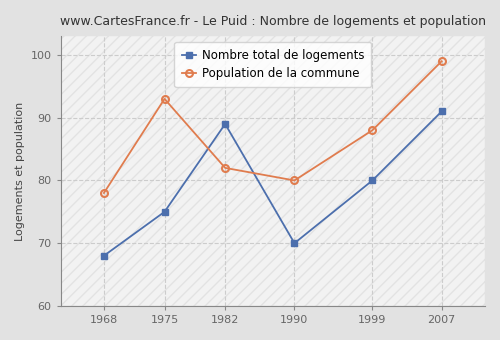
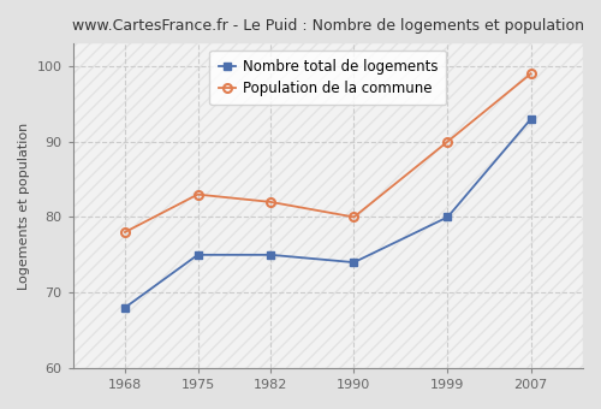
Population de la commune/1975: 93 -> 83
Nombre total de logements/1982: 89 -> 75
Nombre total de logements/1990: 70 -> 74
Population de la commune/1999: 88 -> 90
Nombre total de logements/2007: 91 -> 93
